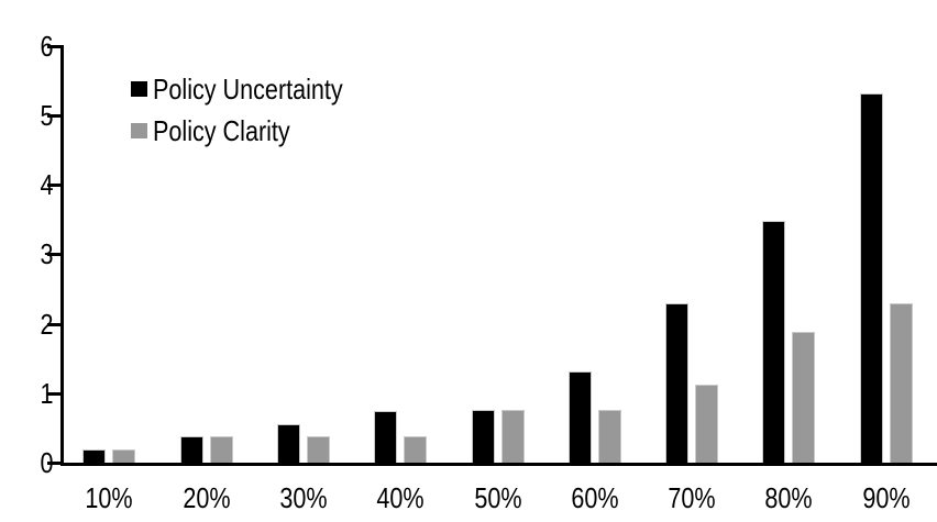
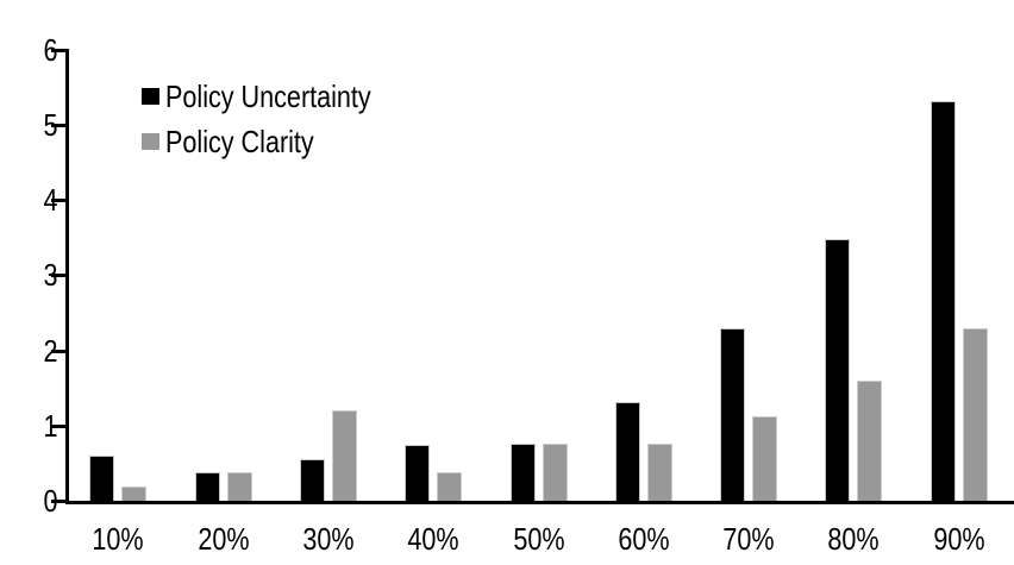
Policy Uncertainty/10%: 0.2 -> 0.6
Policy Clarity/30%: 0.4 -> 1.2
Policy Clarity/80%: 1.9 -> 1.6
